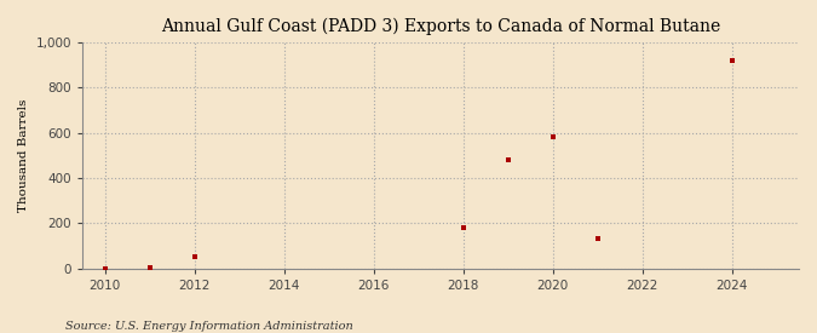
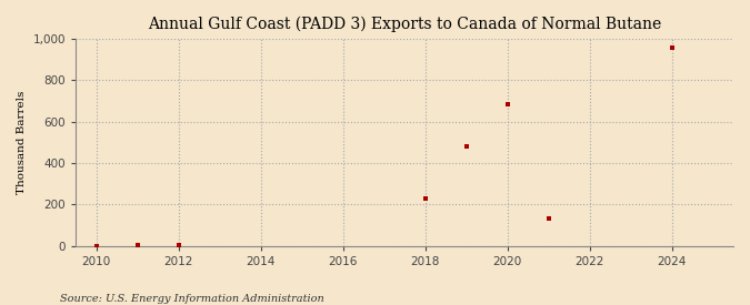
2012: 50 -> 0
2018: 180 -> 230
2020: 580 -> 680
2024: 920 -> 960
